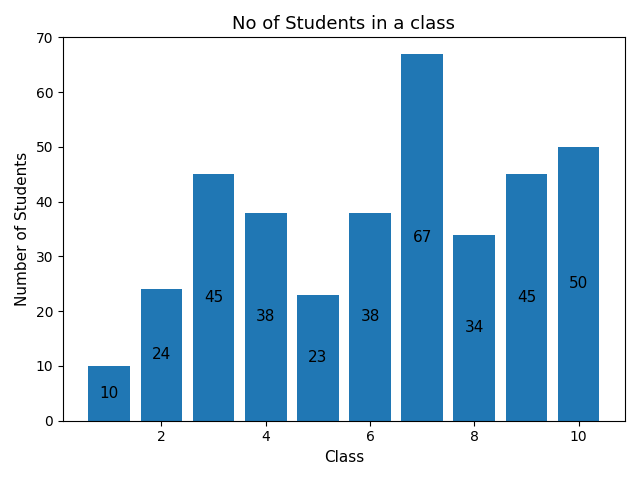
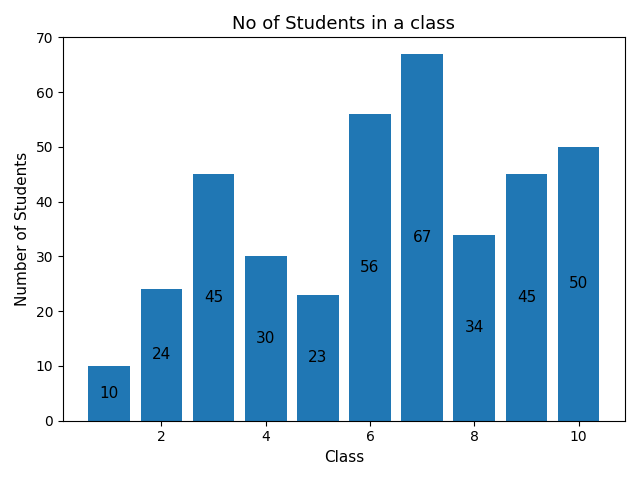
4: 38 -> 30
6: 38 -> 56
